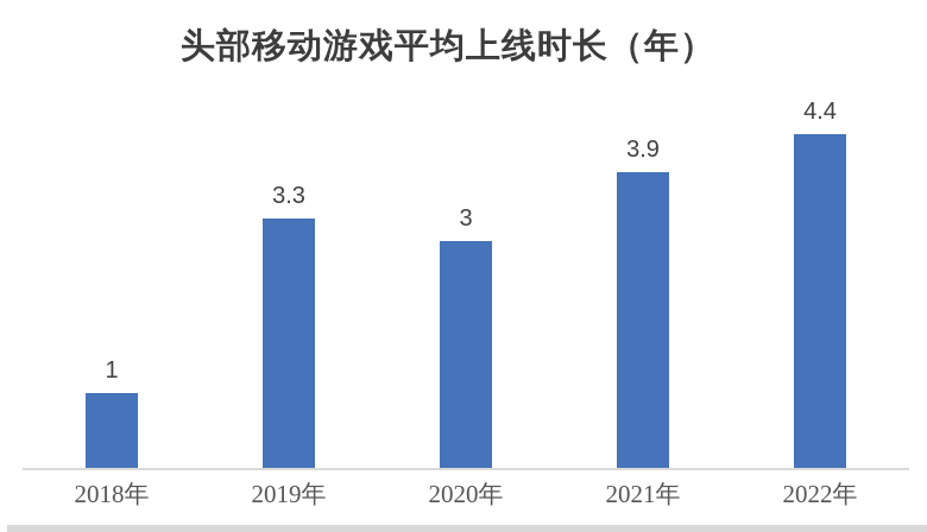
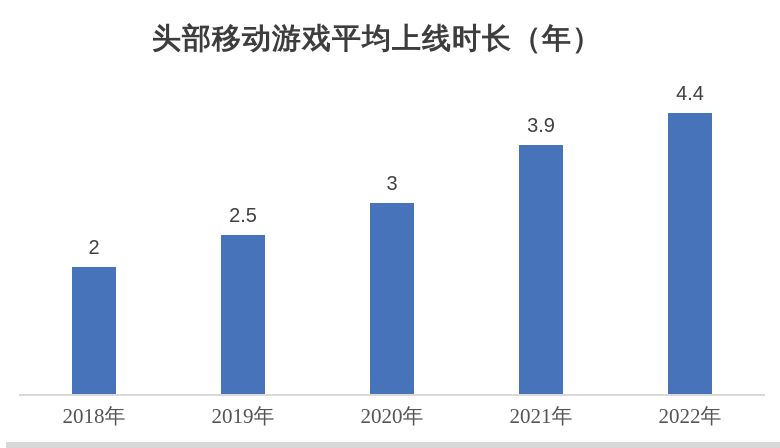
2018年: 1 -> 2
2019年: 3.3 -> 2.5
